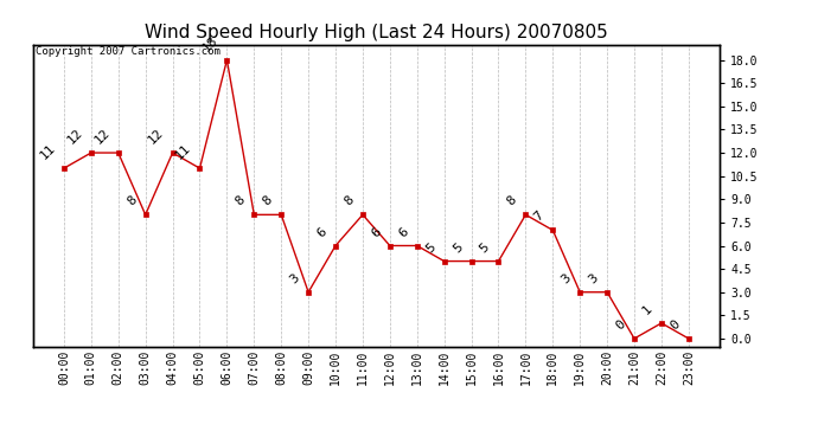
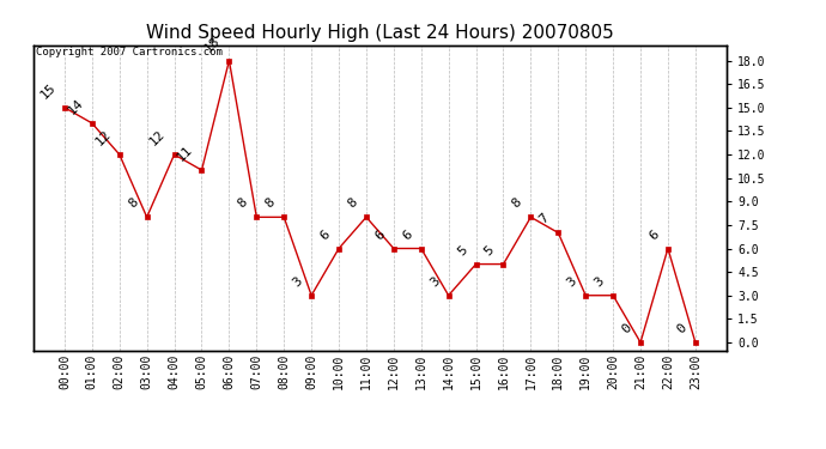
00:00: 11 -> 15
01:00: 12 -> 14
14:00: 5 -> 3
22:00: 1 -> 6
